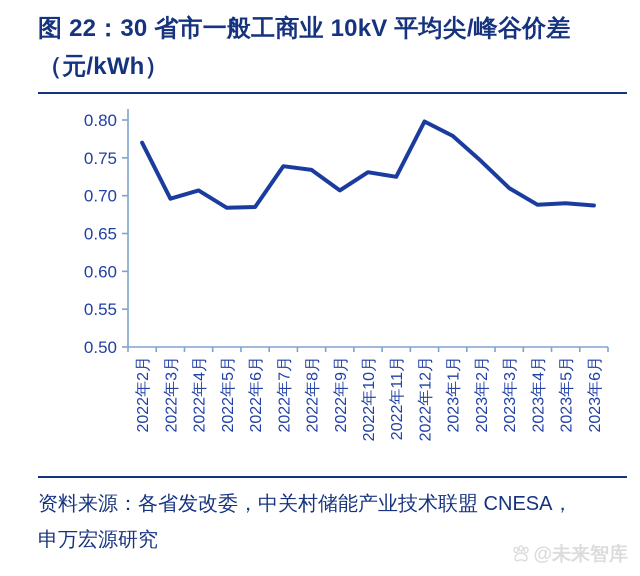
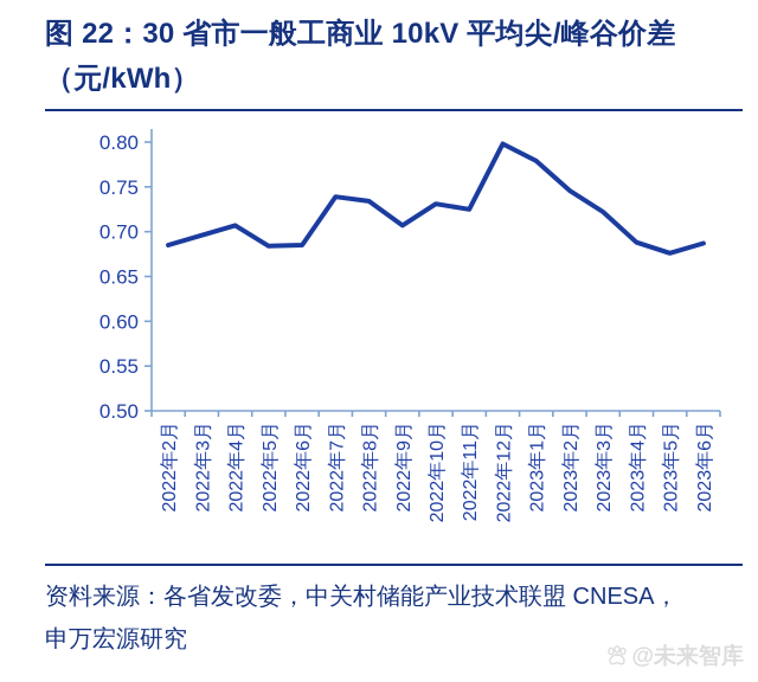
2022年2月: 0.77 -> 0.69
2023年3月: 0.71 -> 0.72
2023年5月: 0.69 -> 0.68
